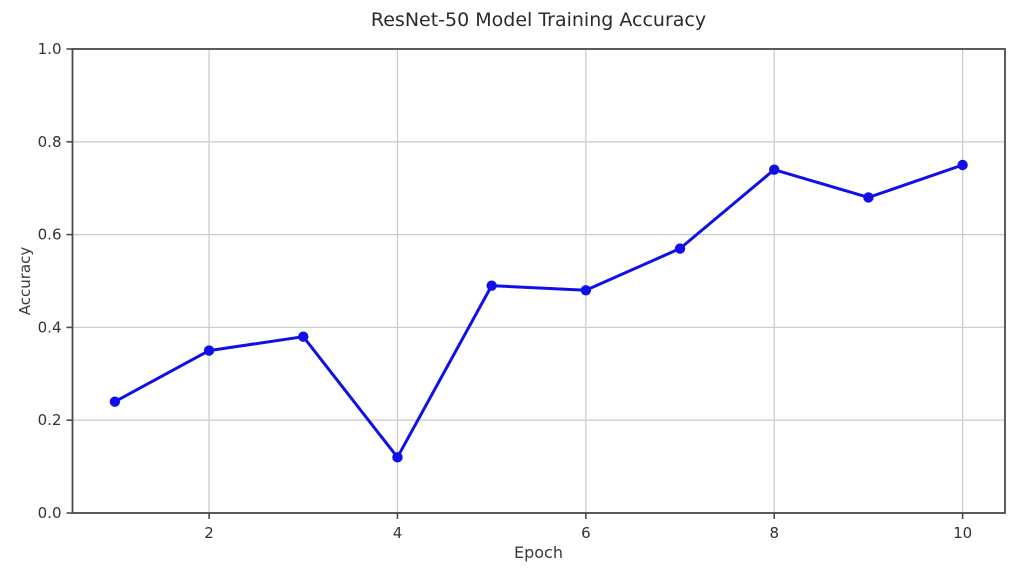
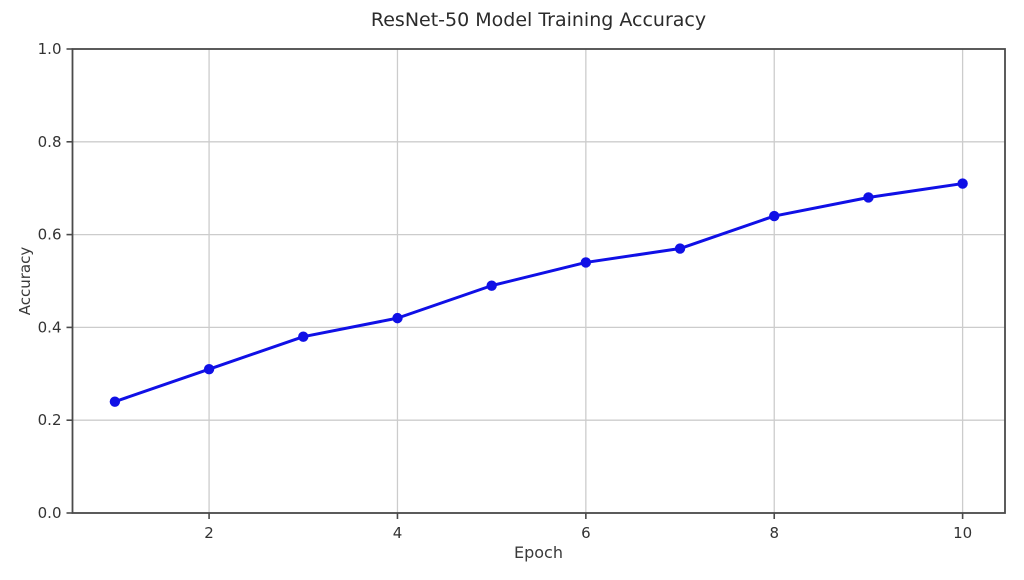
2: 0.35 -> 0.31
4: 0.12 -> 0.42
6: 0.48 -> 0.54
8: 0.74 -> 0.64
10: 0.75 -> 0.71
